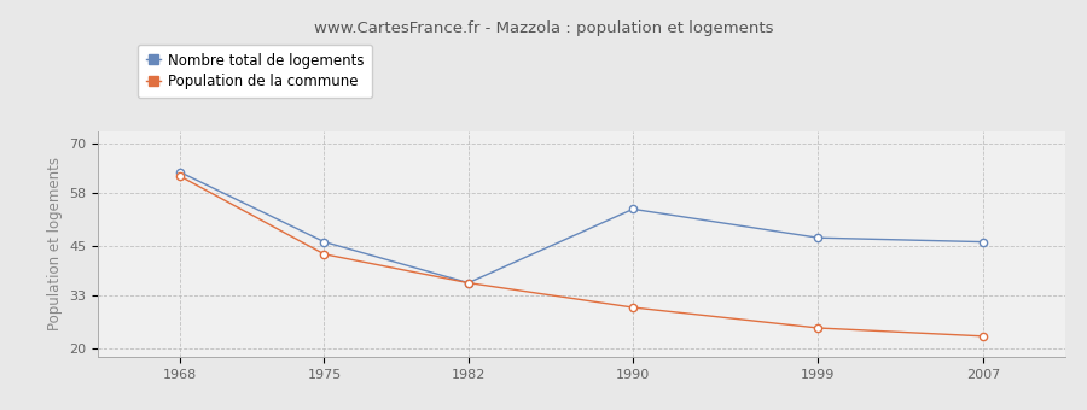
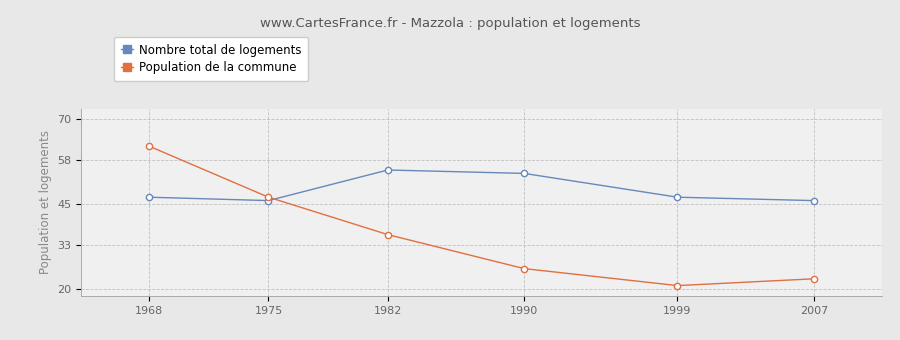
Nombre total de logements/1968: 63 -> 47
Population de la commune/1975: 43 -> 47
Nombre total de logements/1982: 36 -> 55
Population de la commune/1990: 30 -> 26
Population de la commune/1999: 25 -> 21
